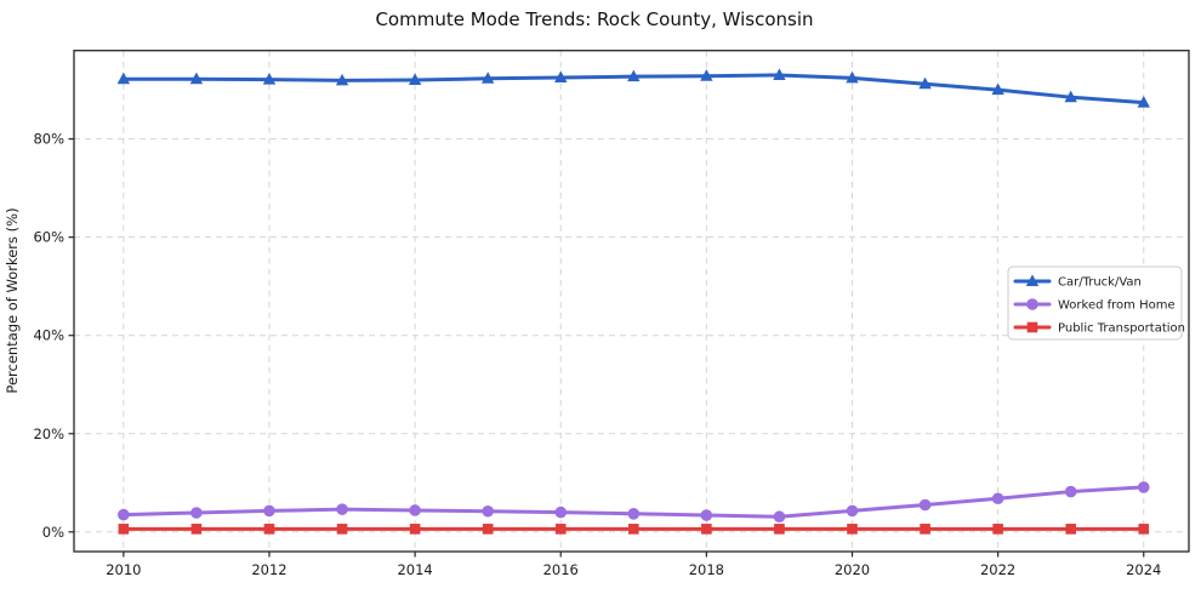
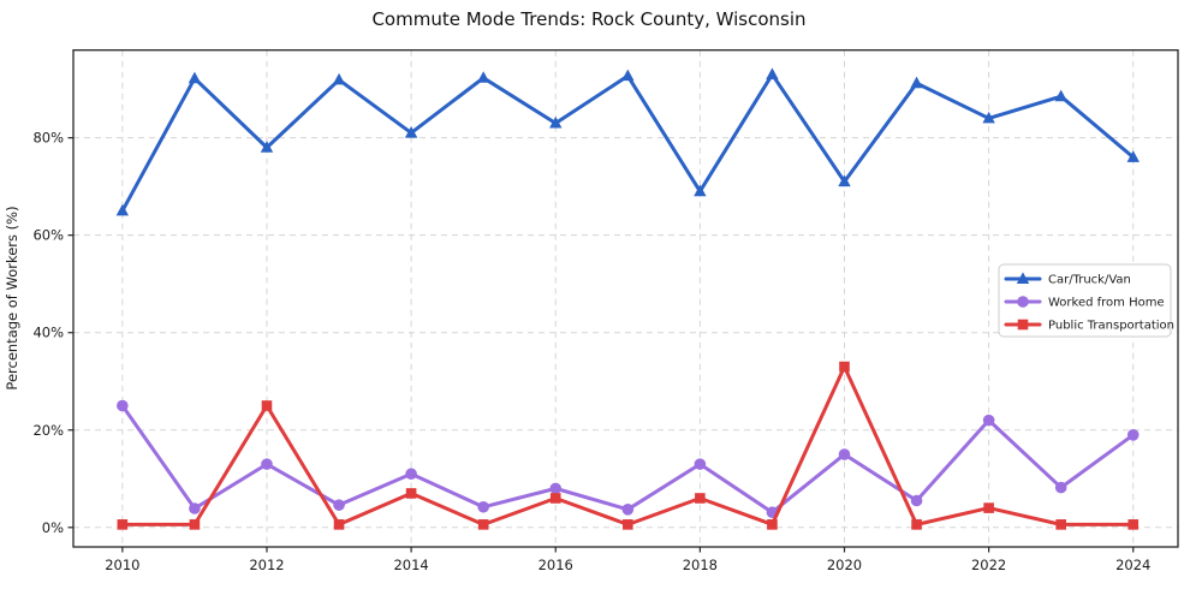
Car/Truck/Van/2010: 92% -> 65%
Worked from Home/2010: 4% -> 25%
Car/Truck/Van/2012: 92% -> 78%
Worked from Home/2012: 4% -> 13%
Public Transportation/2012: 1% -> 25%
Car/Truck/Van/2014: 92% -> 81%
Worked from Home/2014: 4% -> 11%
Public Transportation/2014: 1% -> 7%
Car/Truck/Van/2016: 92% -> 83%
Worked from Home/2016: 4% -> 8%
Public Transportation/2016: 1% -> 6%
Car/Truck/Van/2018: 93% -> 69%
Worked from Home/2018: 3% -> 13%
Public Transportation/2018: 1% -> 6%
Car/Truck/Van/2020: 92% -> 71%
Worked from Home/2020: 4% -> 15%
Public Transportation/2020: 1% -> 33%
Car/Truck/Van/2022: 90% -> 84%
Worked from Home/2022: 7% -> 22%
Public Transportation/2022: 1% -> 4%
Car/Truck/Van/2024: 87% -> 76%
Worked from Home/2024: 9% -> 19%
